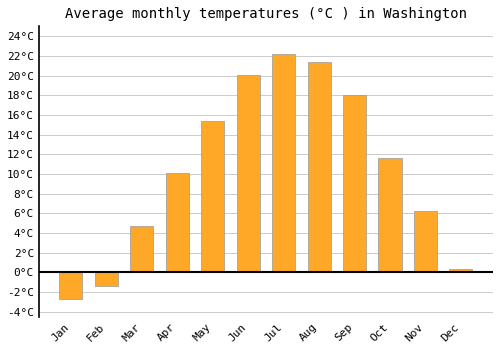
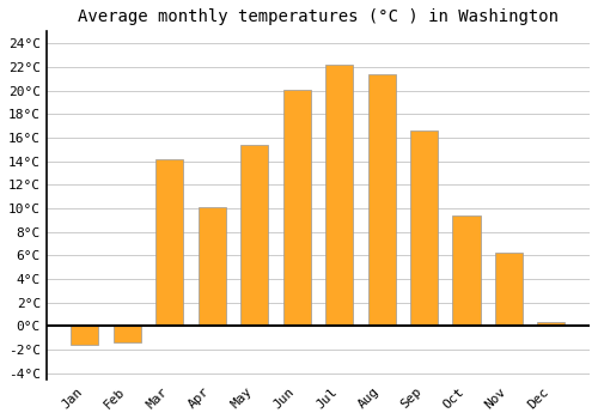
Jan: -2.7°C -> -1.6°C
Mar: 4.7°C -> 14.2°C
Sep: 18.0°C -> 16.6°C
Oct: 11.6°C -> 9.4°C
